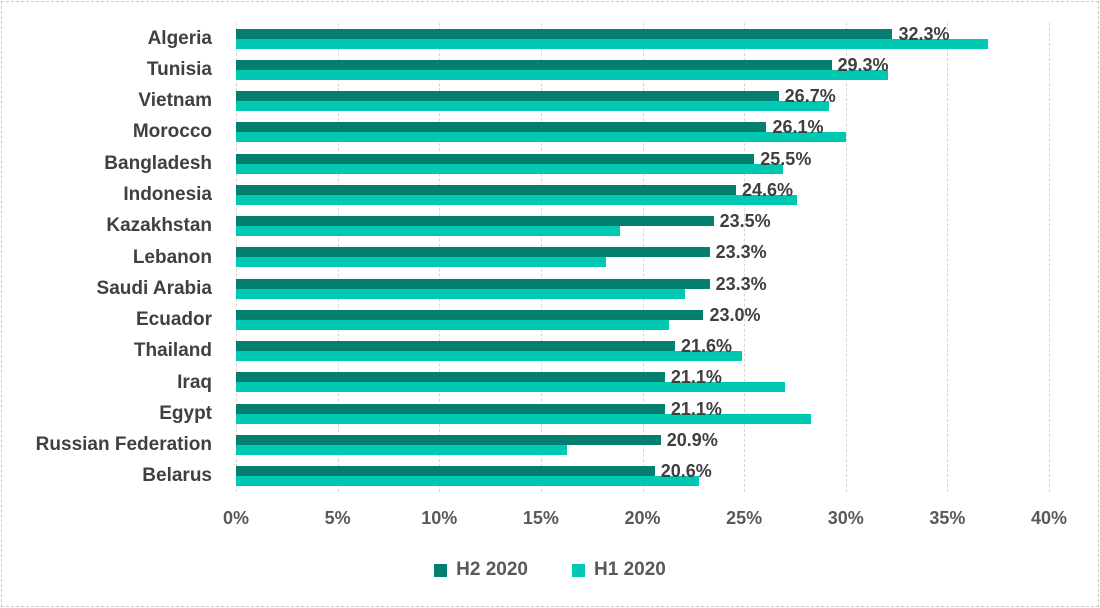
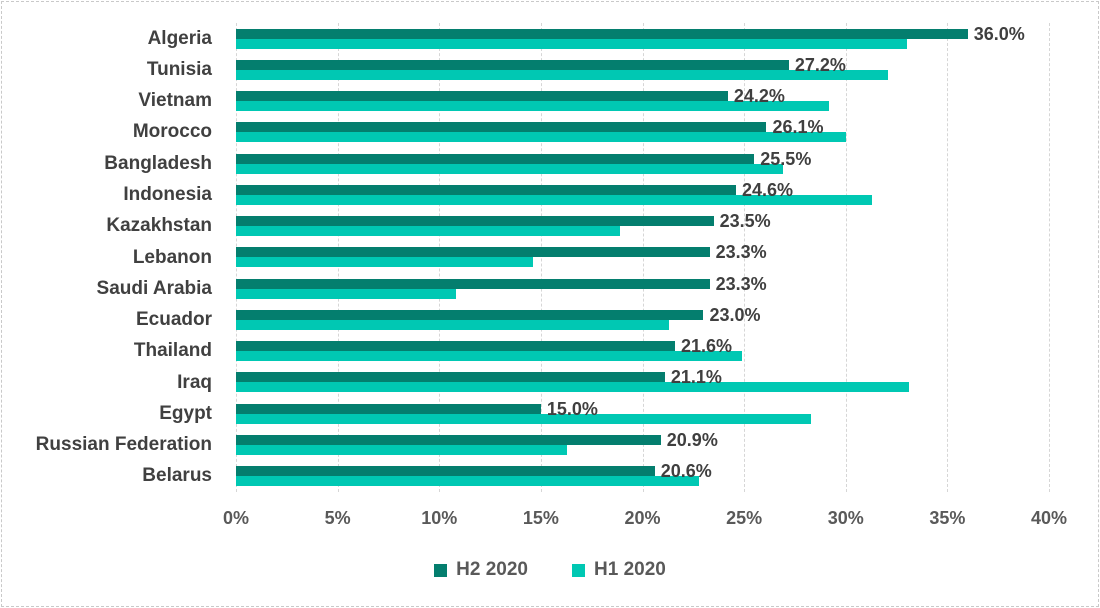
H2 2020/Algeria: 32.3% -> 36.0%
H1 2020/Algeria: 37.0% -> 33.0%
H2 2020/Tunisia: 29.3% -> 27.2%
H2 2020/Vietnam: 26.7% -> 24.2%
H1 2020/Indonesia: 27.6% -> 31.3%
H1 2020/Lebanon: 18.2% -> 14.6%
H1 2020/Saudi Arabia: 22.1% -> 10.8%
H1 2020/Iraq: 27.0% -> 33.1%
H2 2020/Egypt: 21.1% -> 15.0%
